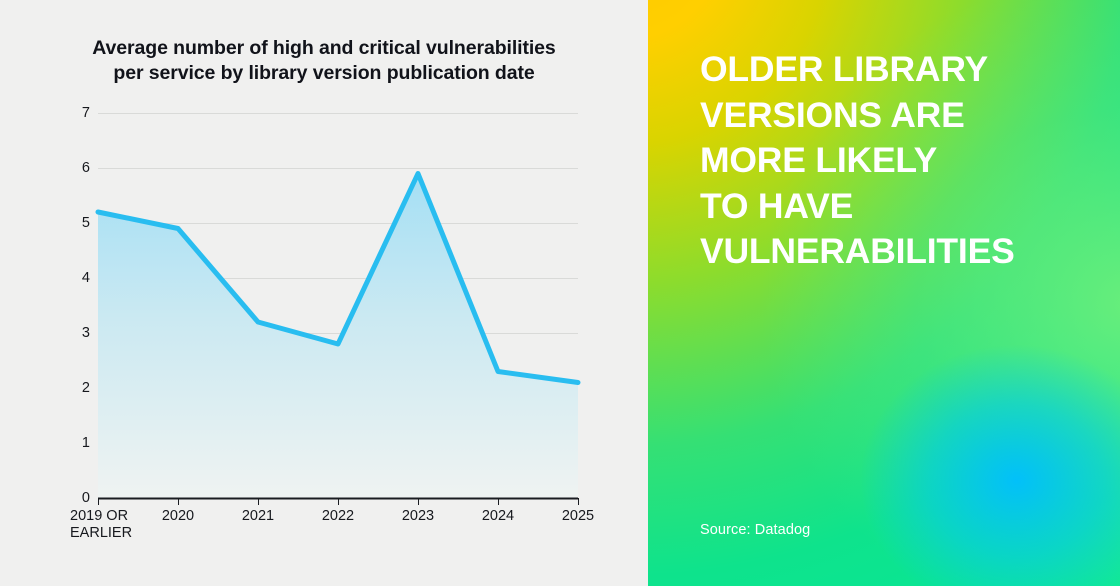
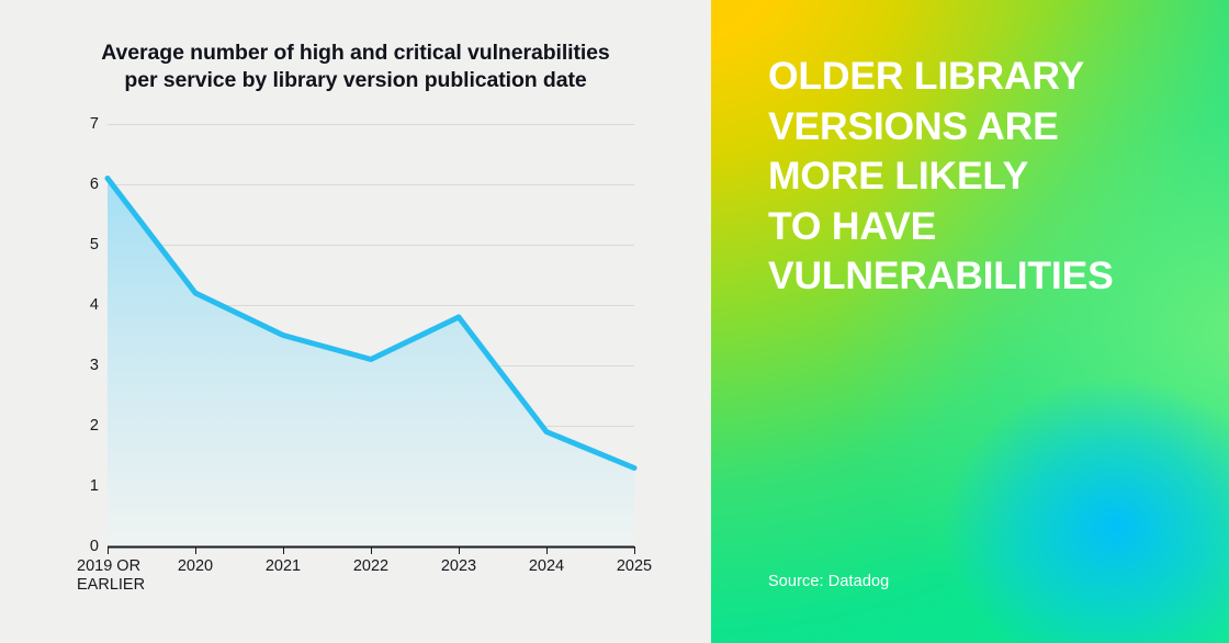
2019 OR EARLIER: 5.2 -> 6.1
2020: 4.9 -> 4.2
2021: 3.2 -> 3.5
2022: 2.8 -> 3.1
2023: 5.9 -> 3.8
2024: 2.3 -> 1.9
2025: 2.1 -> 1.3
